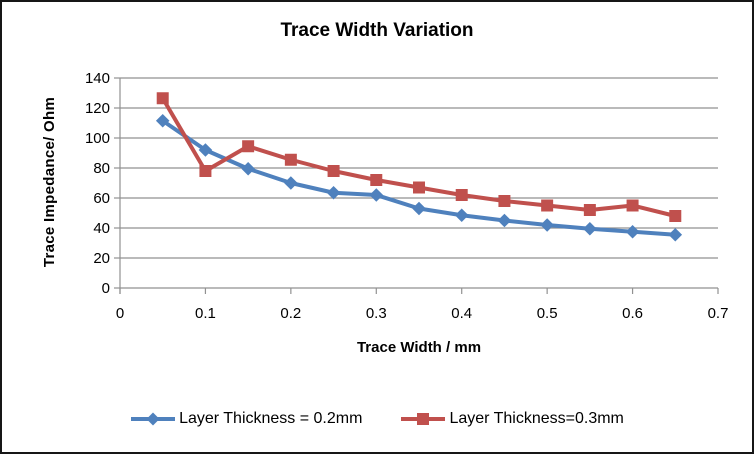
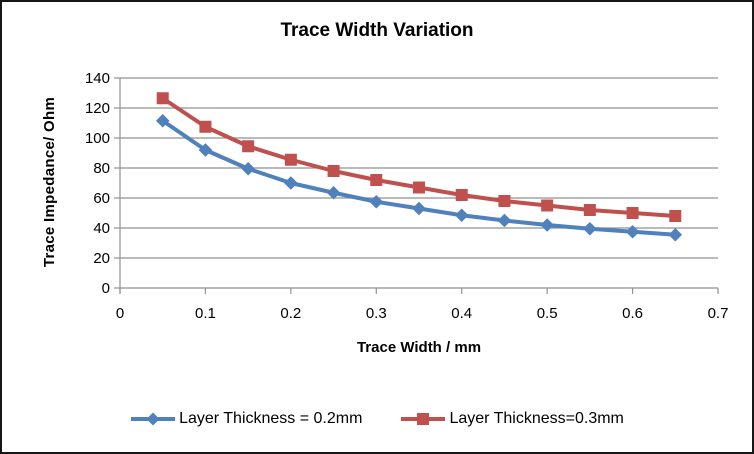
Layer Thickness=0.3mm/0.1: 78 -> 108
Layer Thickness = 0.2mm/0.3: 62 -> 58
Layer Thickness=0.3mm/0.6: 55 -> 50
